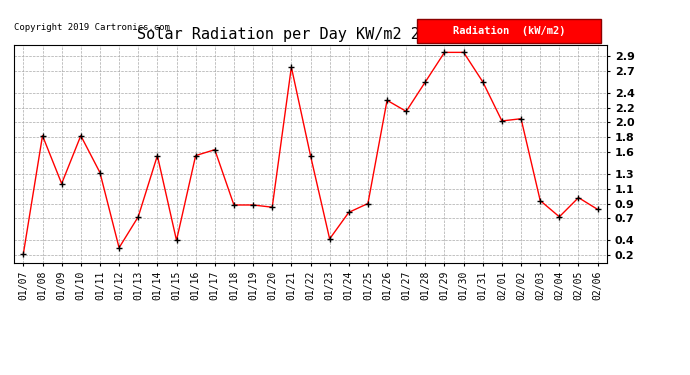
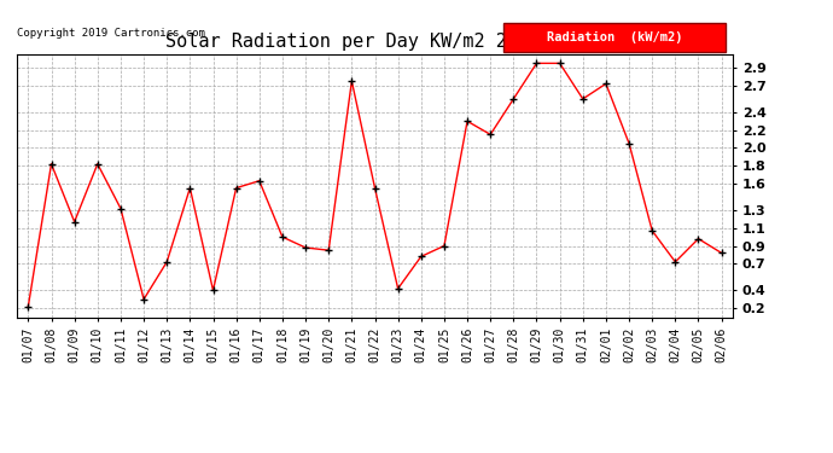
01/18: 0.88 -> 1.00
02/01: 2.02 -> 2.72
02/03: 0.94 -> 1.07
